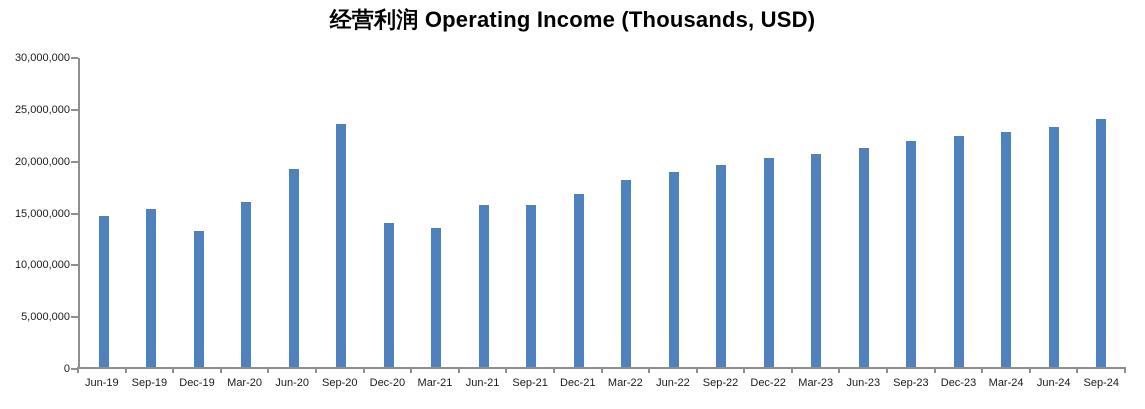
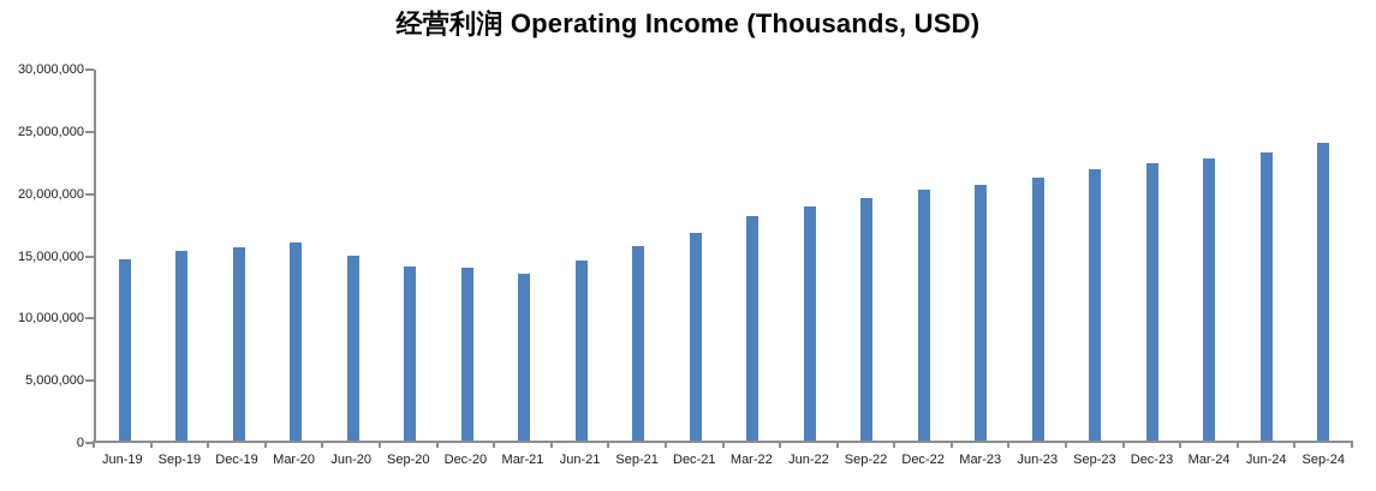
Dec-19: 13200000 -> 15600000
Jun-20: 19200000 -> 15000000
Sep-20: 23600000 -> 14000000
Jun-21: 15700000 -> 14600000
